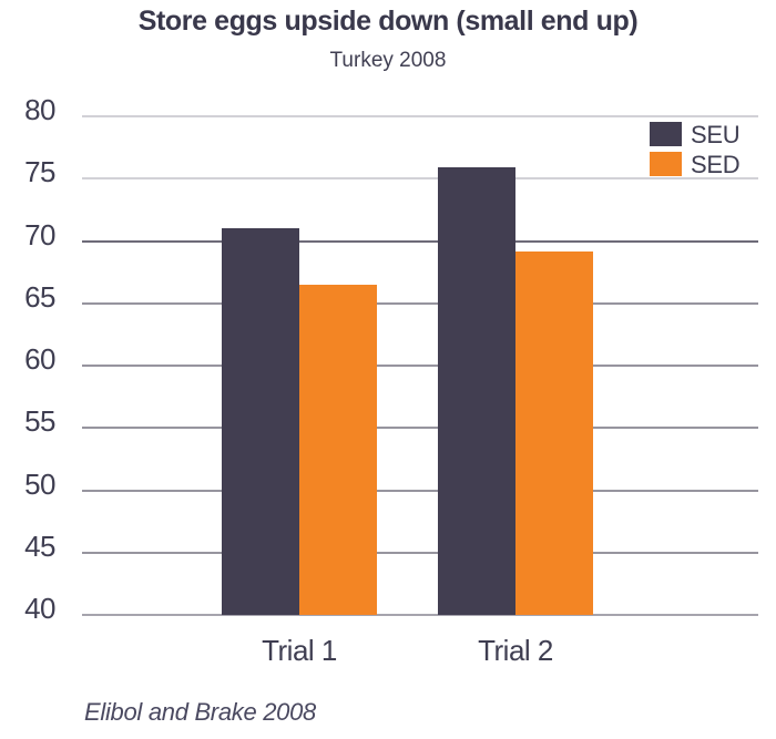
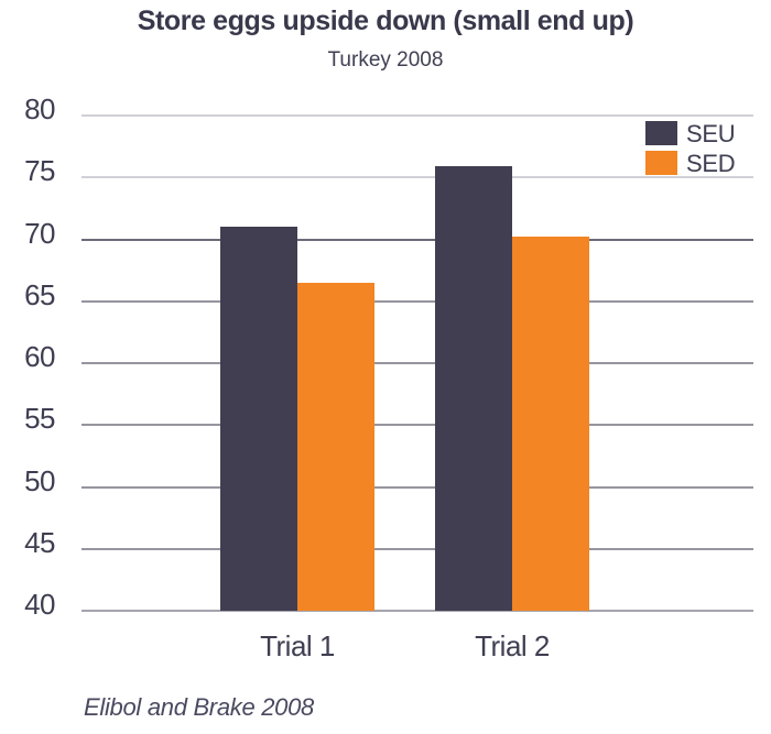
SED/Trial 2: 69.2 -> 70.2
